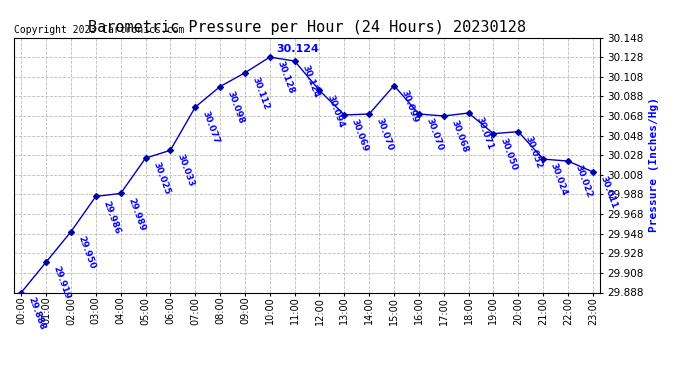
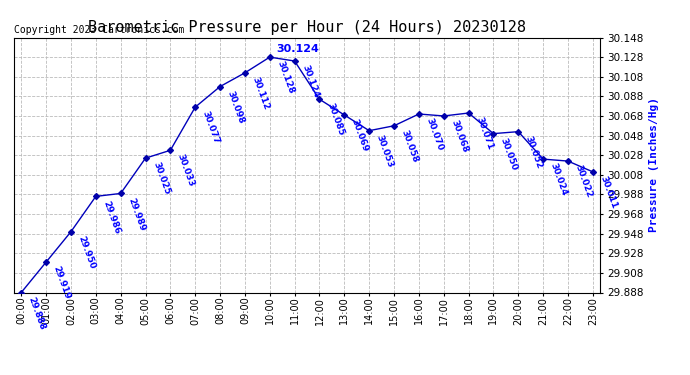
12:00: 30.094 -> 30.085
14:00: 30.070 -> 30.053
15:00: 30.099 -> 30.058
